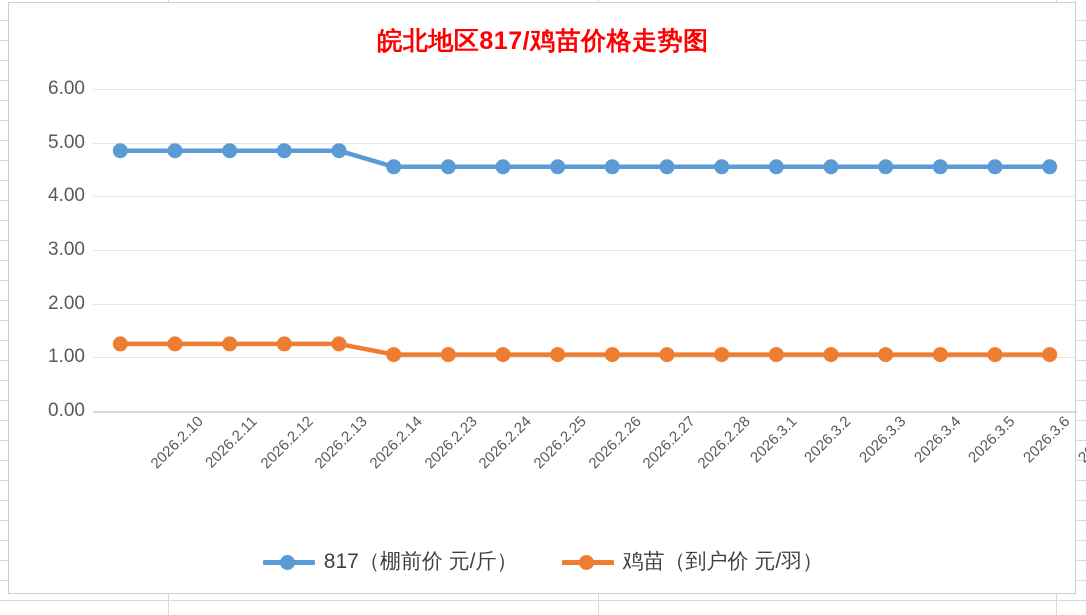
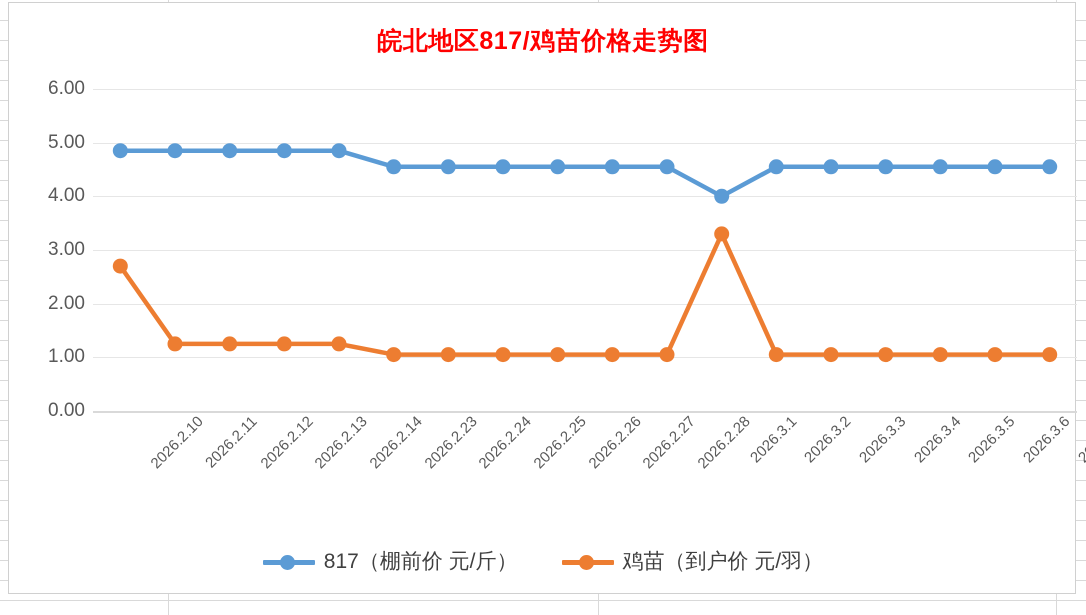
鸡苗（到户价 元/羽）/2026.2.10: 1.2 -> 2.7
817（棚前价 元/斤）/2026.3.1: 4.5 -> 4.0
鸡苗（到户价 元/羽）/2026.3.1: 1.1 -> 3.3
